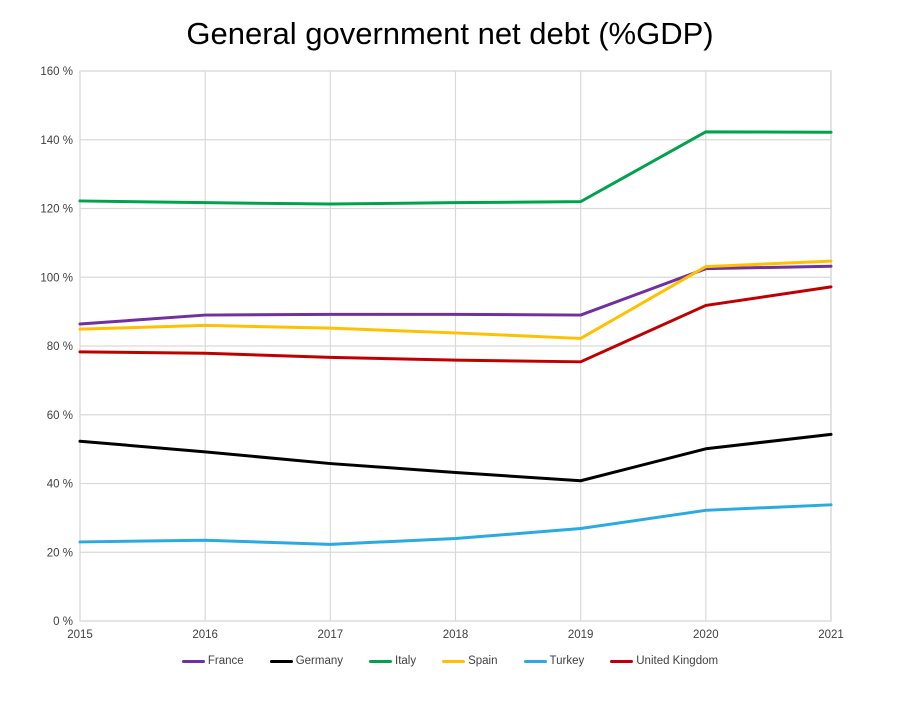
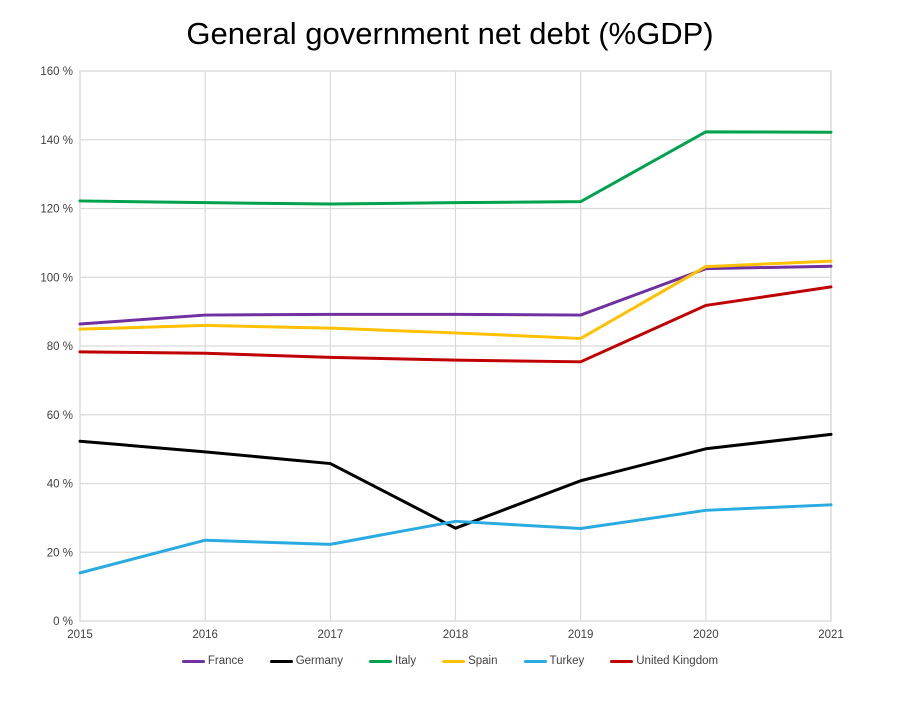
Turkey/2015: 23% -> 14%
Germany/2018: 43% -> 27%
Turkey/2018: 24% -> 29%
